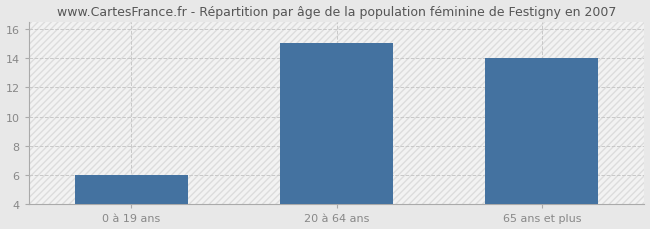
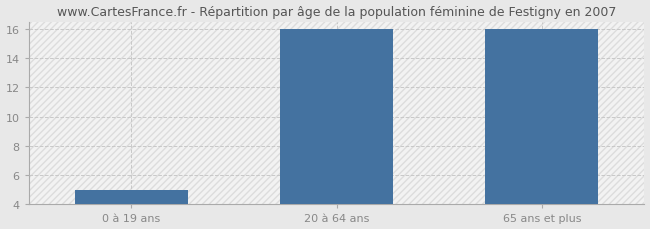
0 à 19 ans: 6 -> 5
20 à 64 ans: 15 -> 16
65 ans et plus: 14 -> 16
